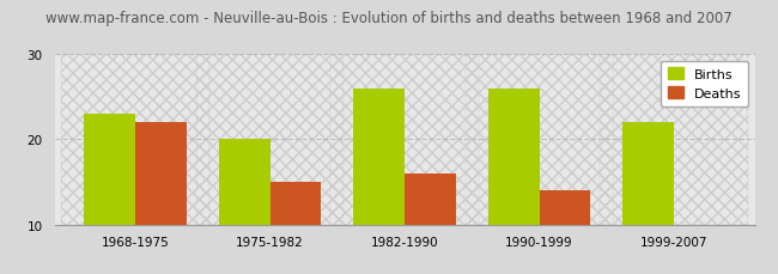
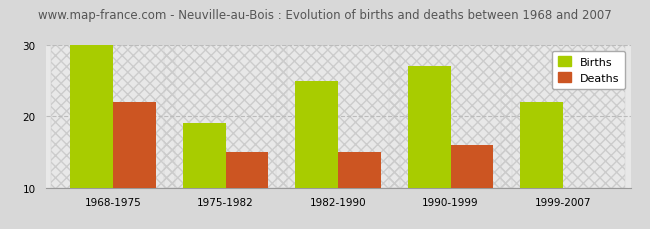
Births/1968-1975: 23 -> 30
Births/1975-1982: 20 -> 19
Births/1982-1990: 26 -> 25
Deaths/1982-1990: 16 -> 15
Births/1990-1999: 26 -> 27
Deaths/1990-1999: 14 -> 16
